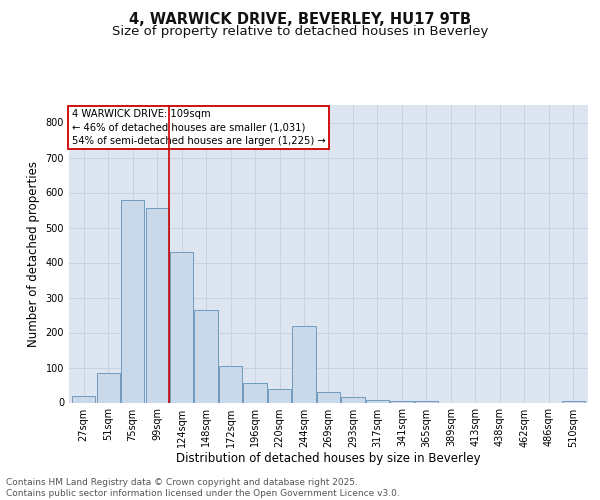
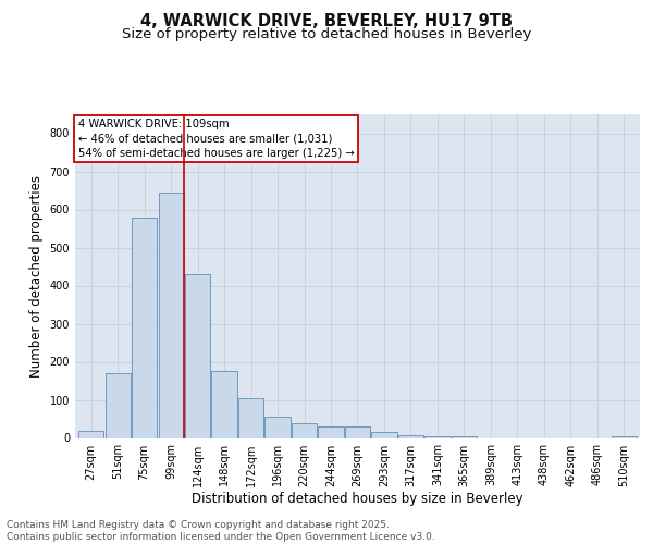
51sqm: 85 -> 170
99sqm: 555 -> 645
148sqm: 265 -> 175
244sqm: 220 -> 30
